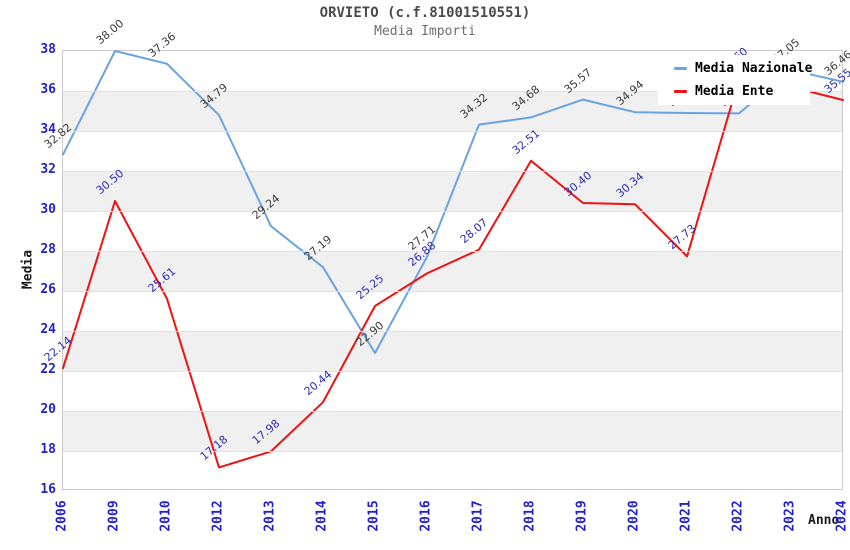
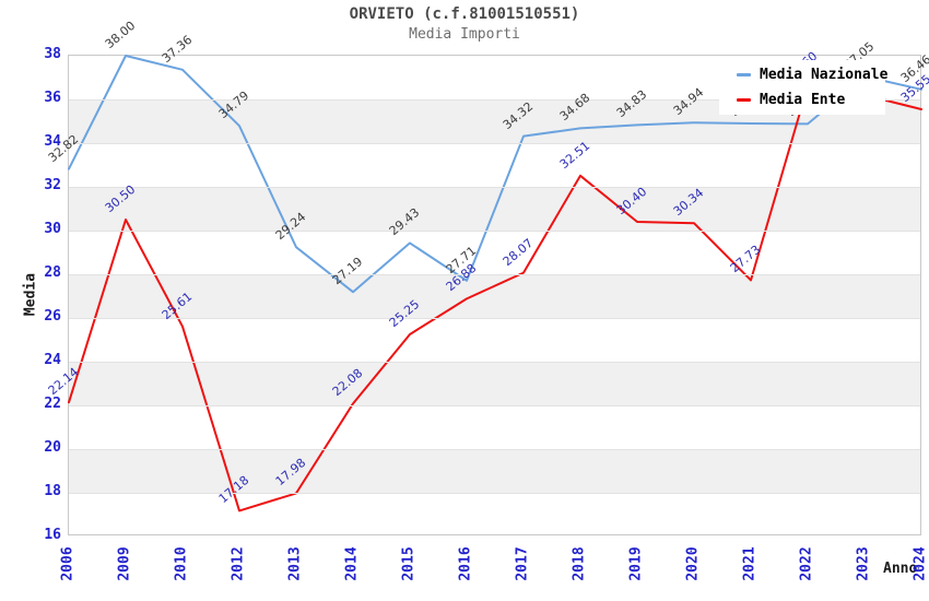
Media Ente/2014: 20.44 -> 22.08
Media Nazionale/2015: 22.90 -> 29.43
Media Nazionale/2019: 35.57 -> 34.83
